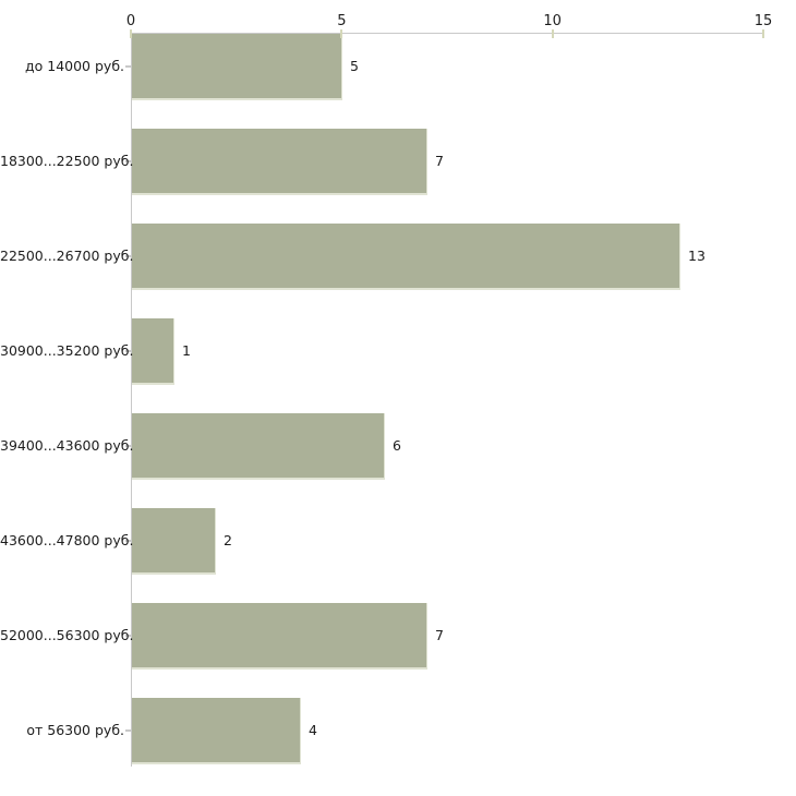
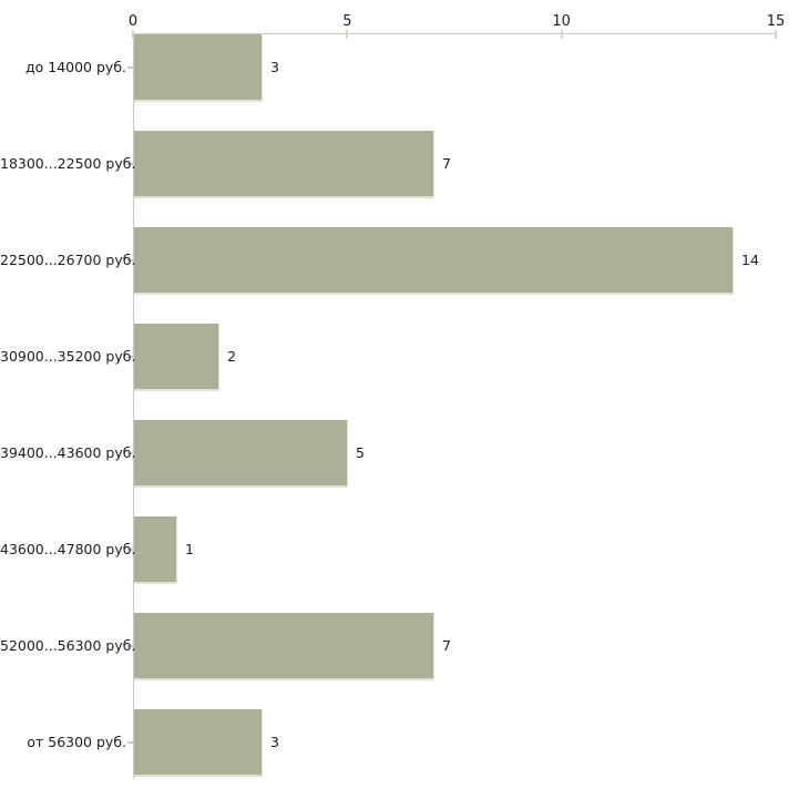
до 14000 руб.: 5 -> 3
22500...26700 руб.: 13 -> 14
30900...35200 руб.: 1 -> 2
39400...43600 руб.: 6 -> 5
43600...47800 руб.: 2 -> 1
от 56300 руб.: 4 -> 3
